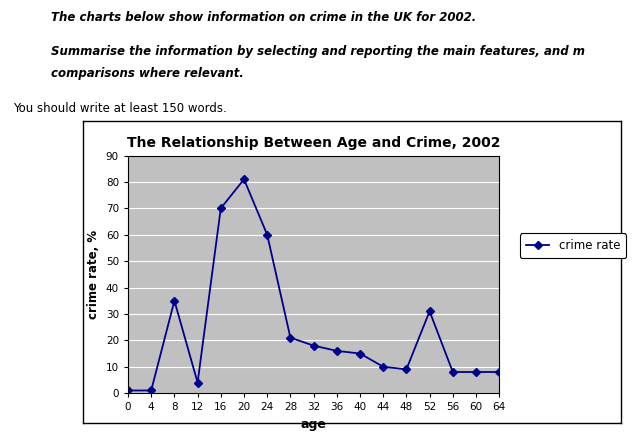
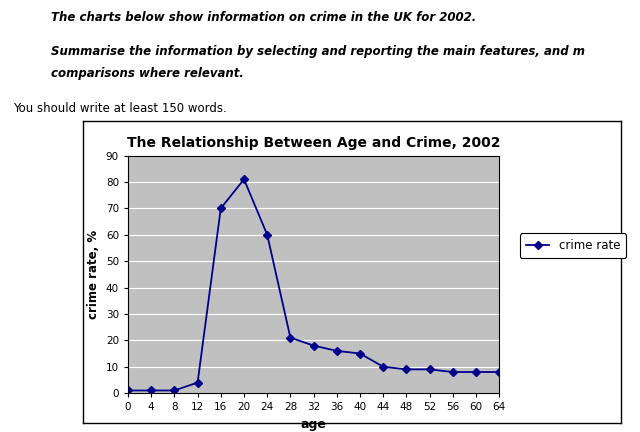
8: 35 -> 1
52: 31 -> 9
